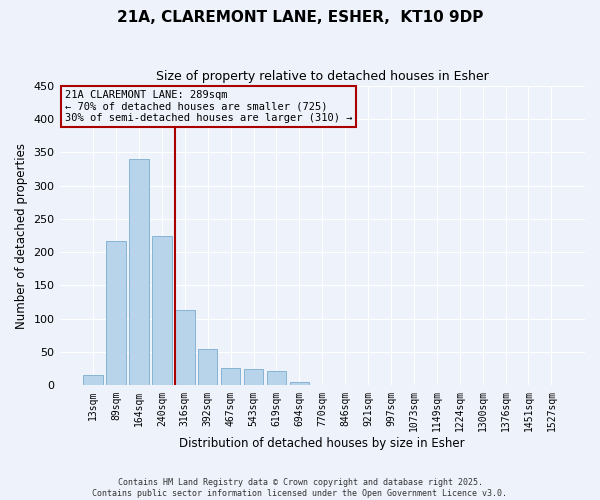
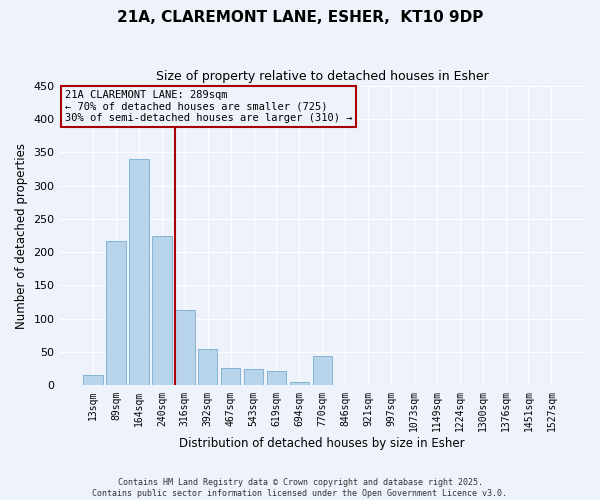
770sqm: 1 -> 44
